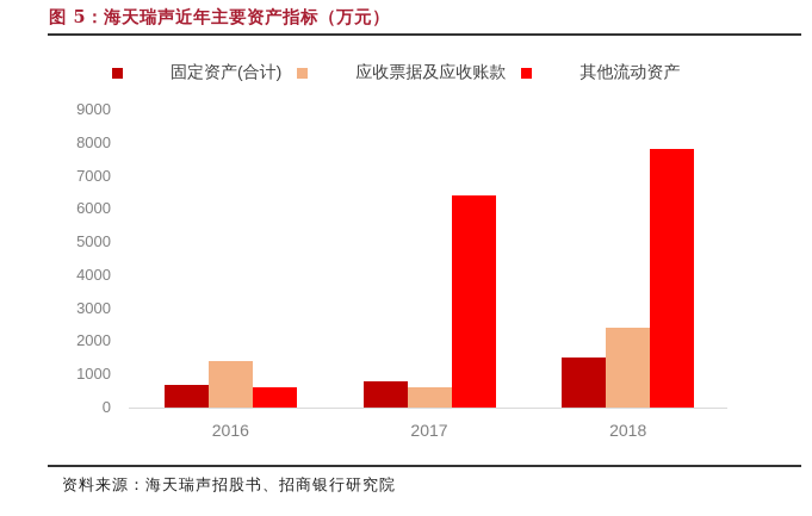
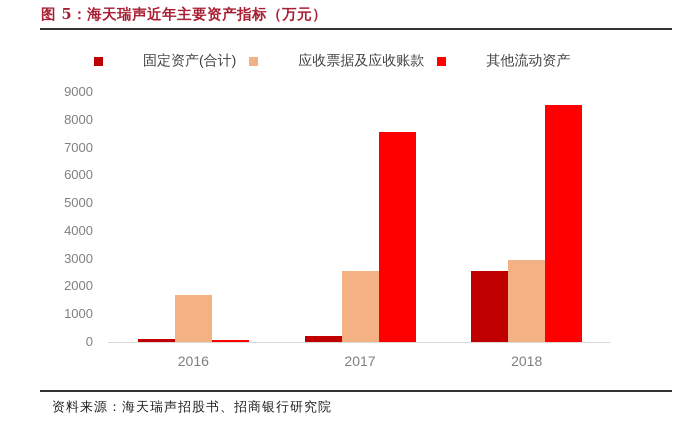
固定资产(合计)/2016: 700 -> 100
应收票据及应收账款/2016: 1400 -> 1700
其他流动资产/2016: 600 -> 100
固定资产(合计)/2017: 800 -> 200
应收票据及应收账款/2017: 600 -> 2600
其他流动资产/2017: 6400 -> 7600
固定资产(合计)/2018: 1500 -> 2600
应收票据及应收账款/2018: 2400 -> 3000
其他流动资产/2018: 7800 -> 8600
